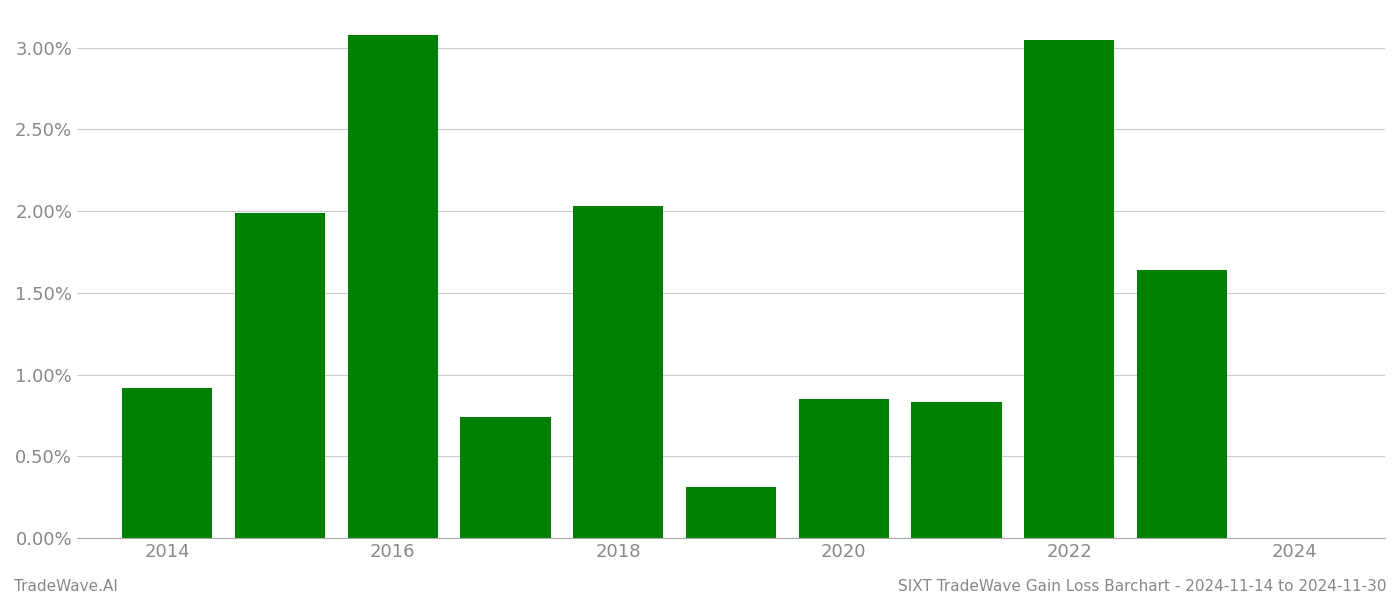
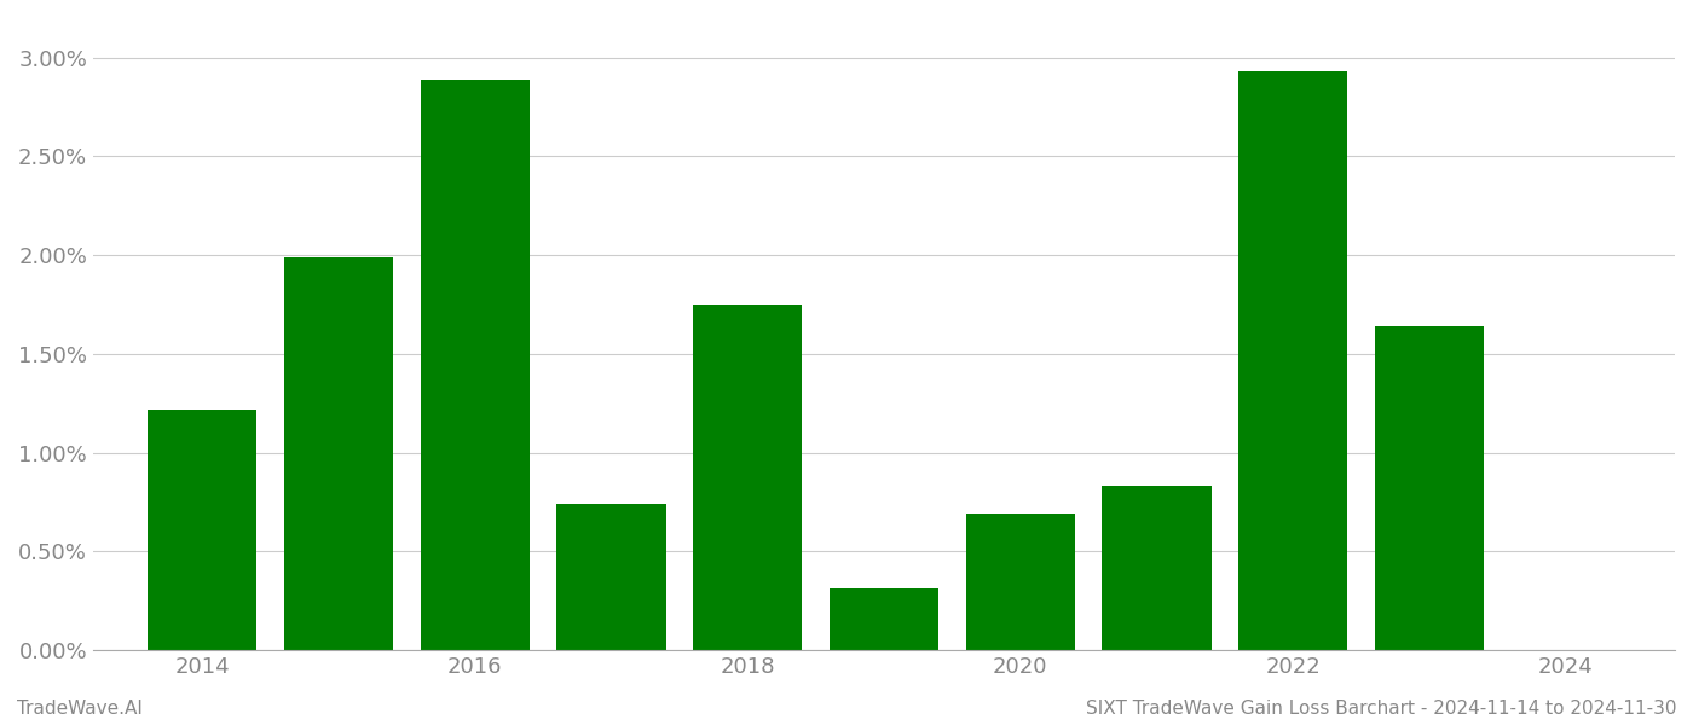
2014: 0.92% -> 1.22%
2016: 3.08% -> 2.89%
2018: 2.03% -> 1.75%
2020: 0.85% -> 0.69%
2022: 3.05% -> 2.93%
